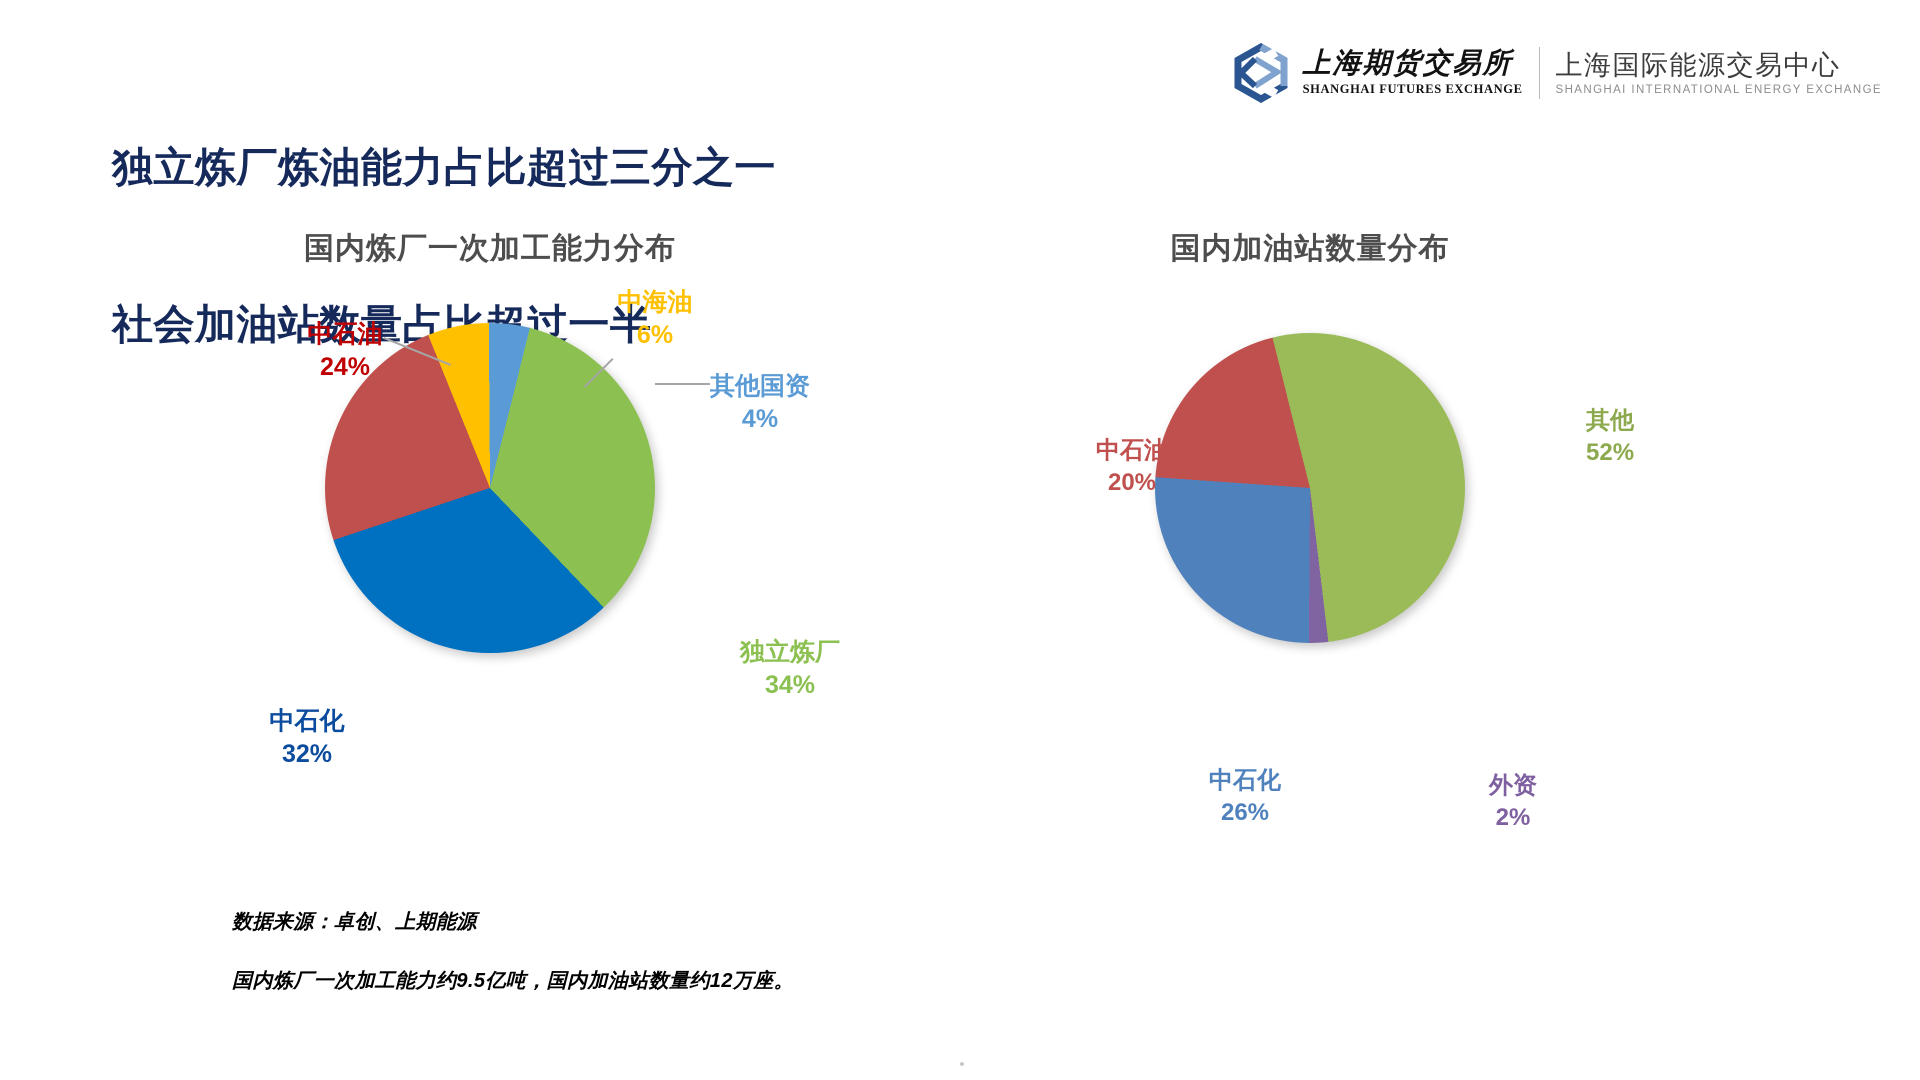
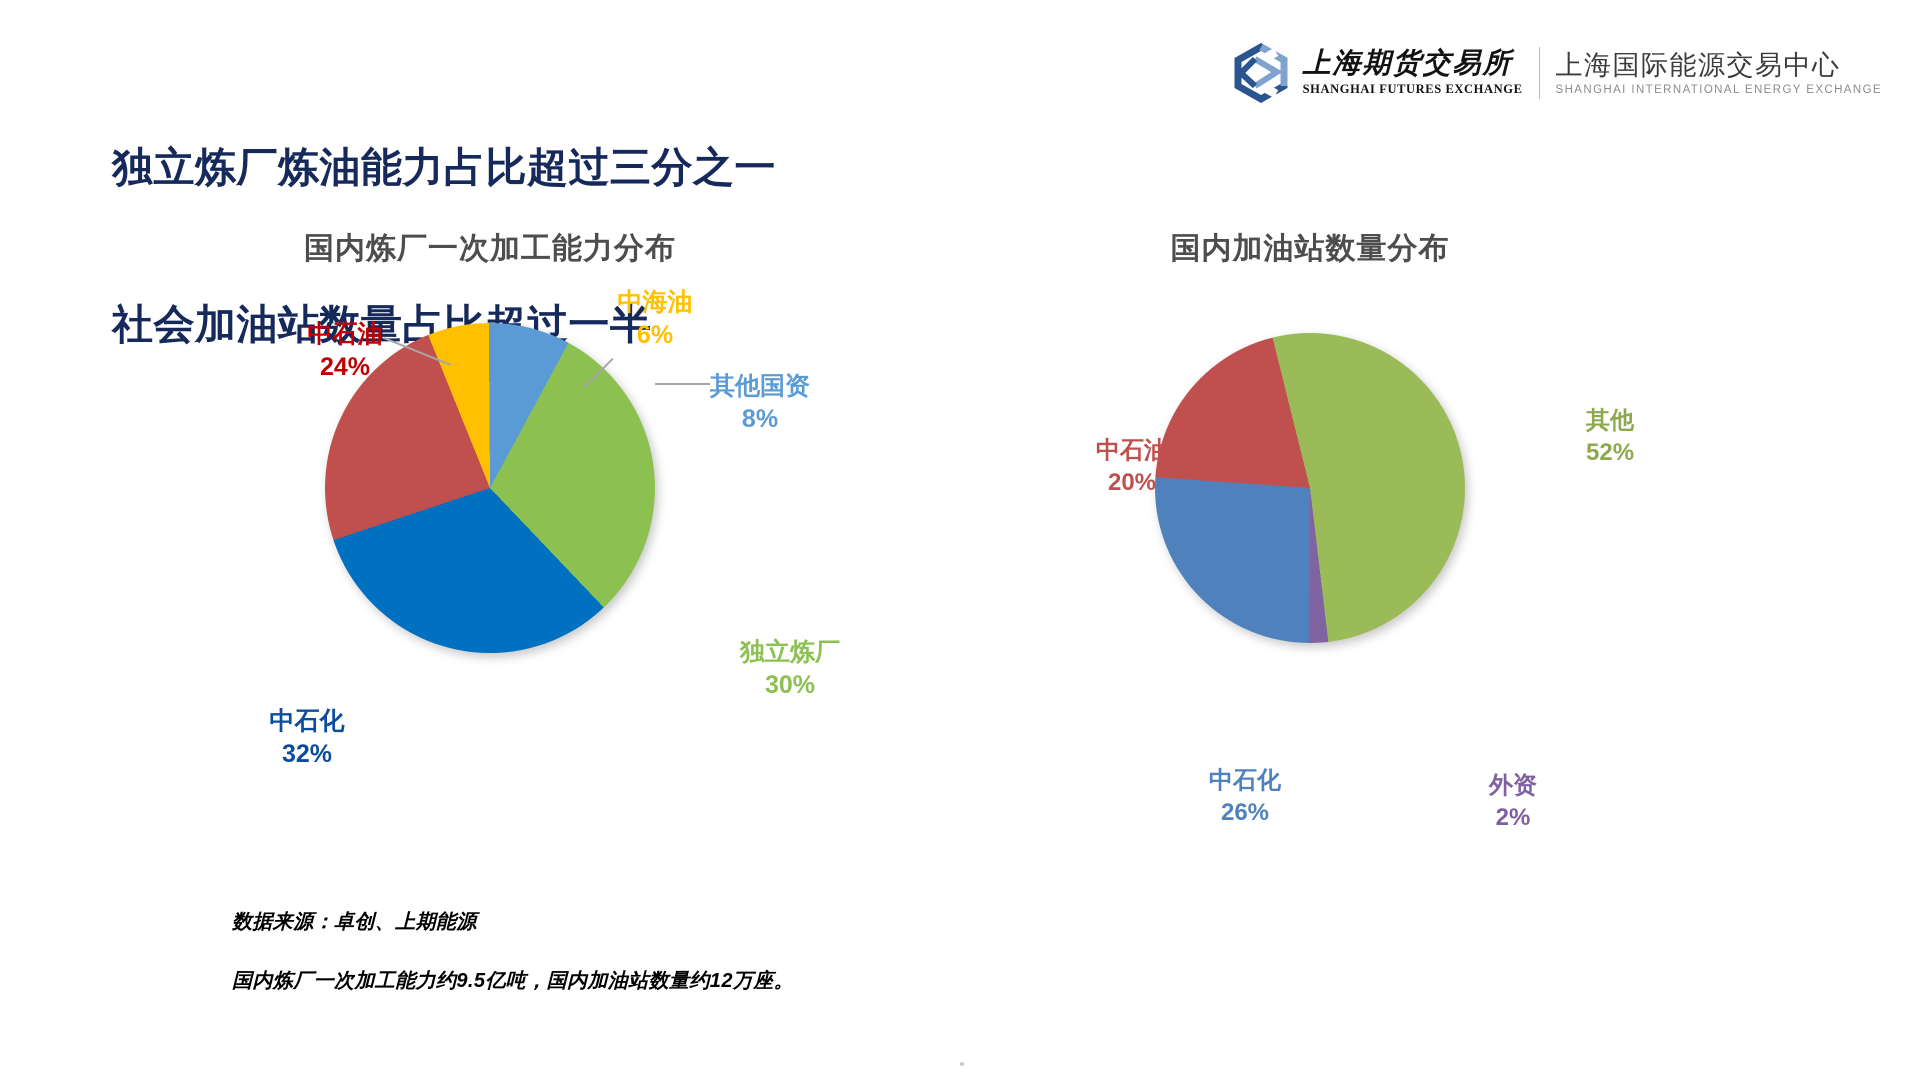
国内炼厂一次加工能力分布/其他国资: 4% -> 8%
国内炼厂一次加工能力分布/独立炼厂: 34% -> 30%
